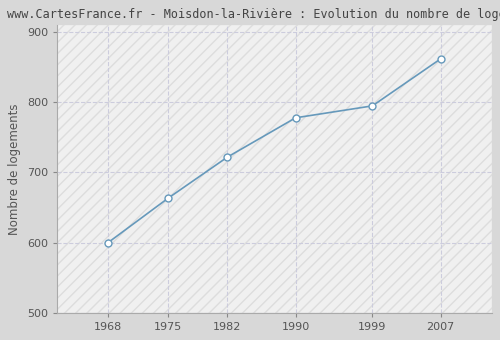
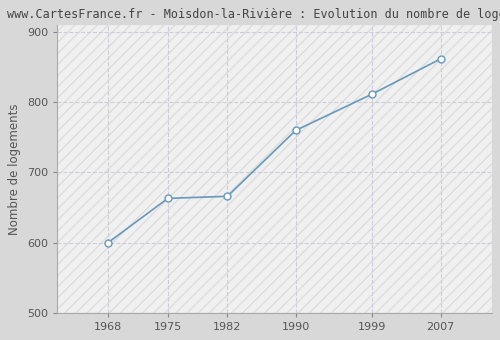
1982: 722 -> 666
1990: 778 -> 760
1999: 795 -> 812
